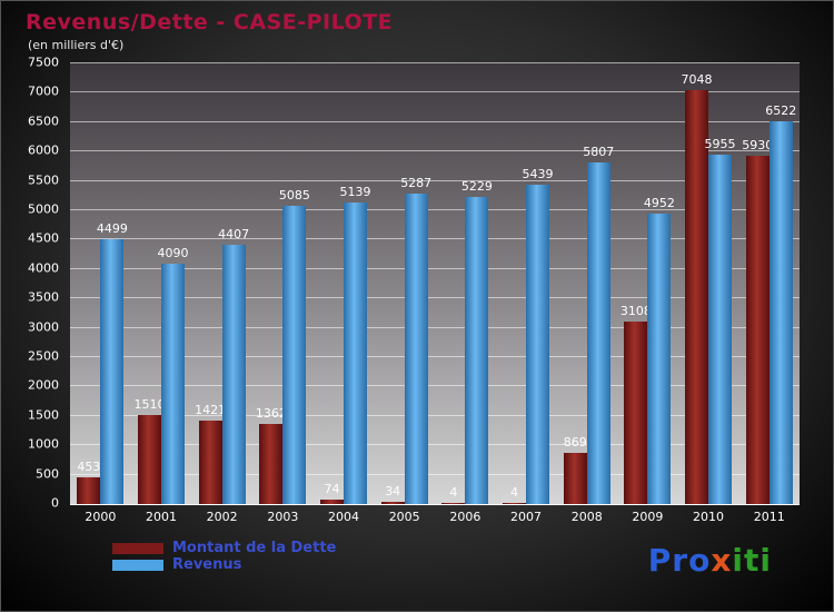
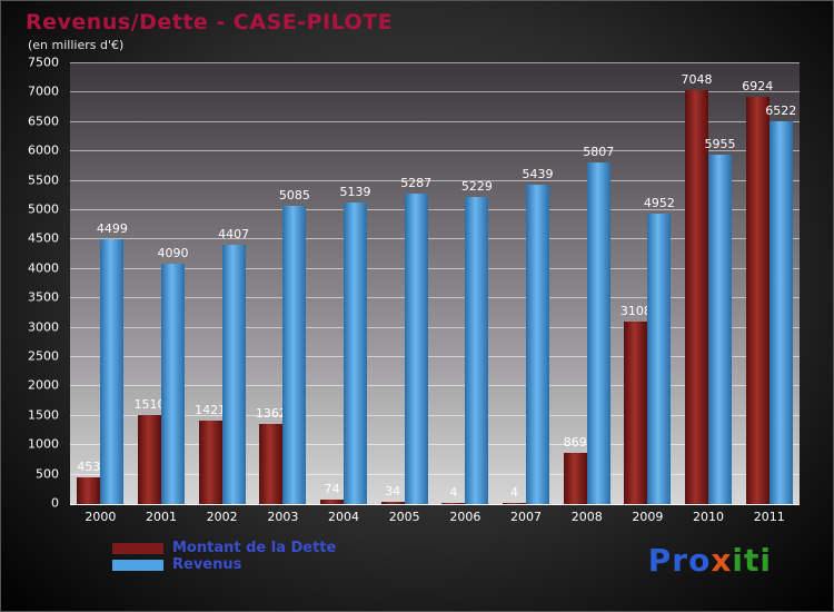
Montant de la Dette/2011: 5930 -> 6924
